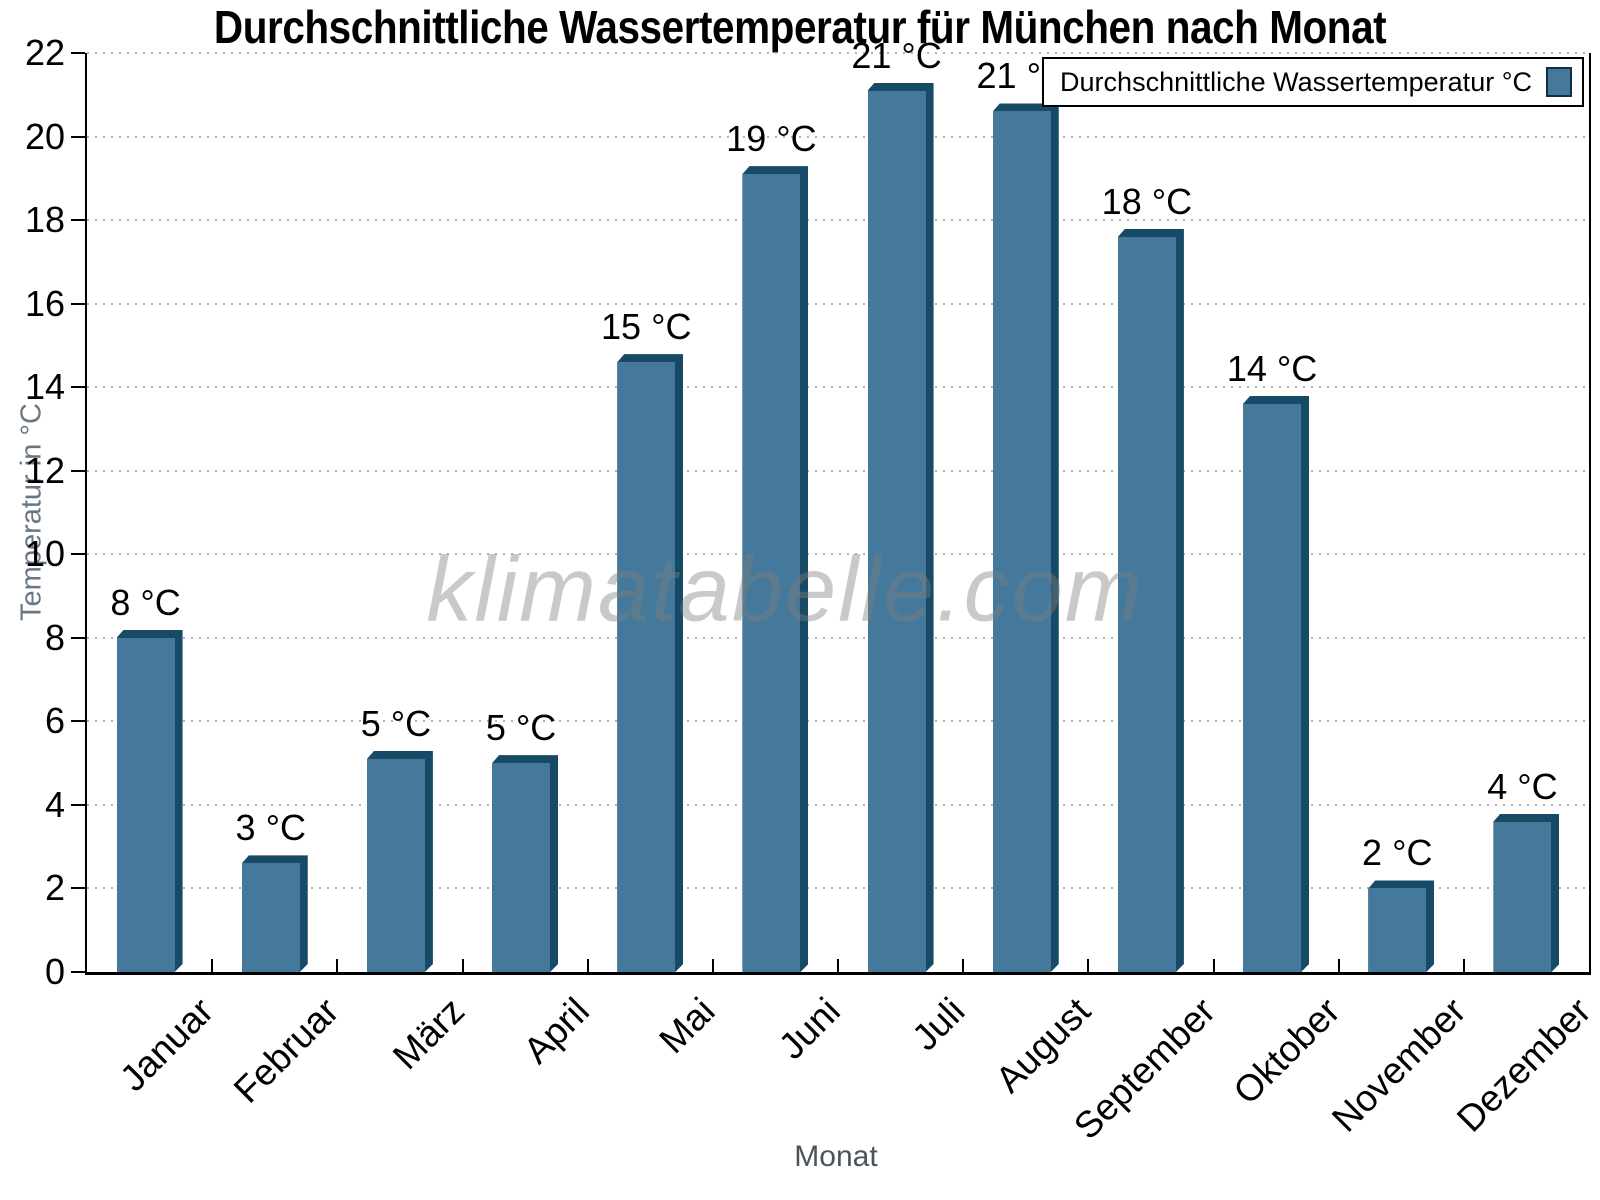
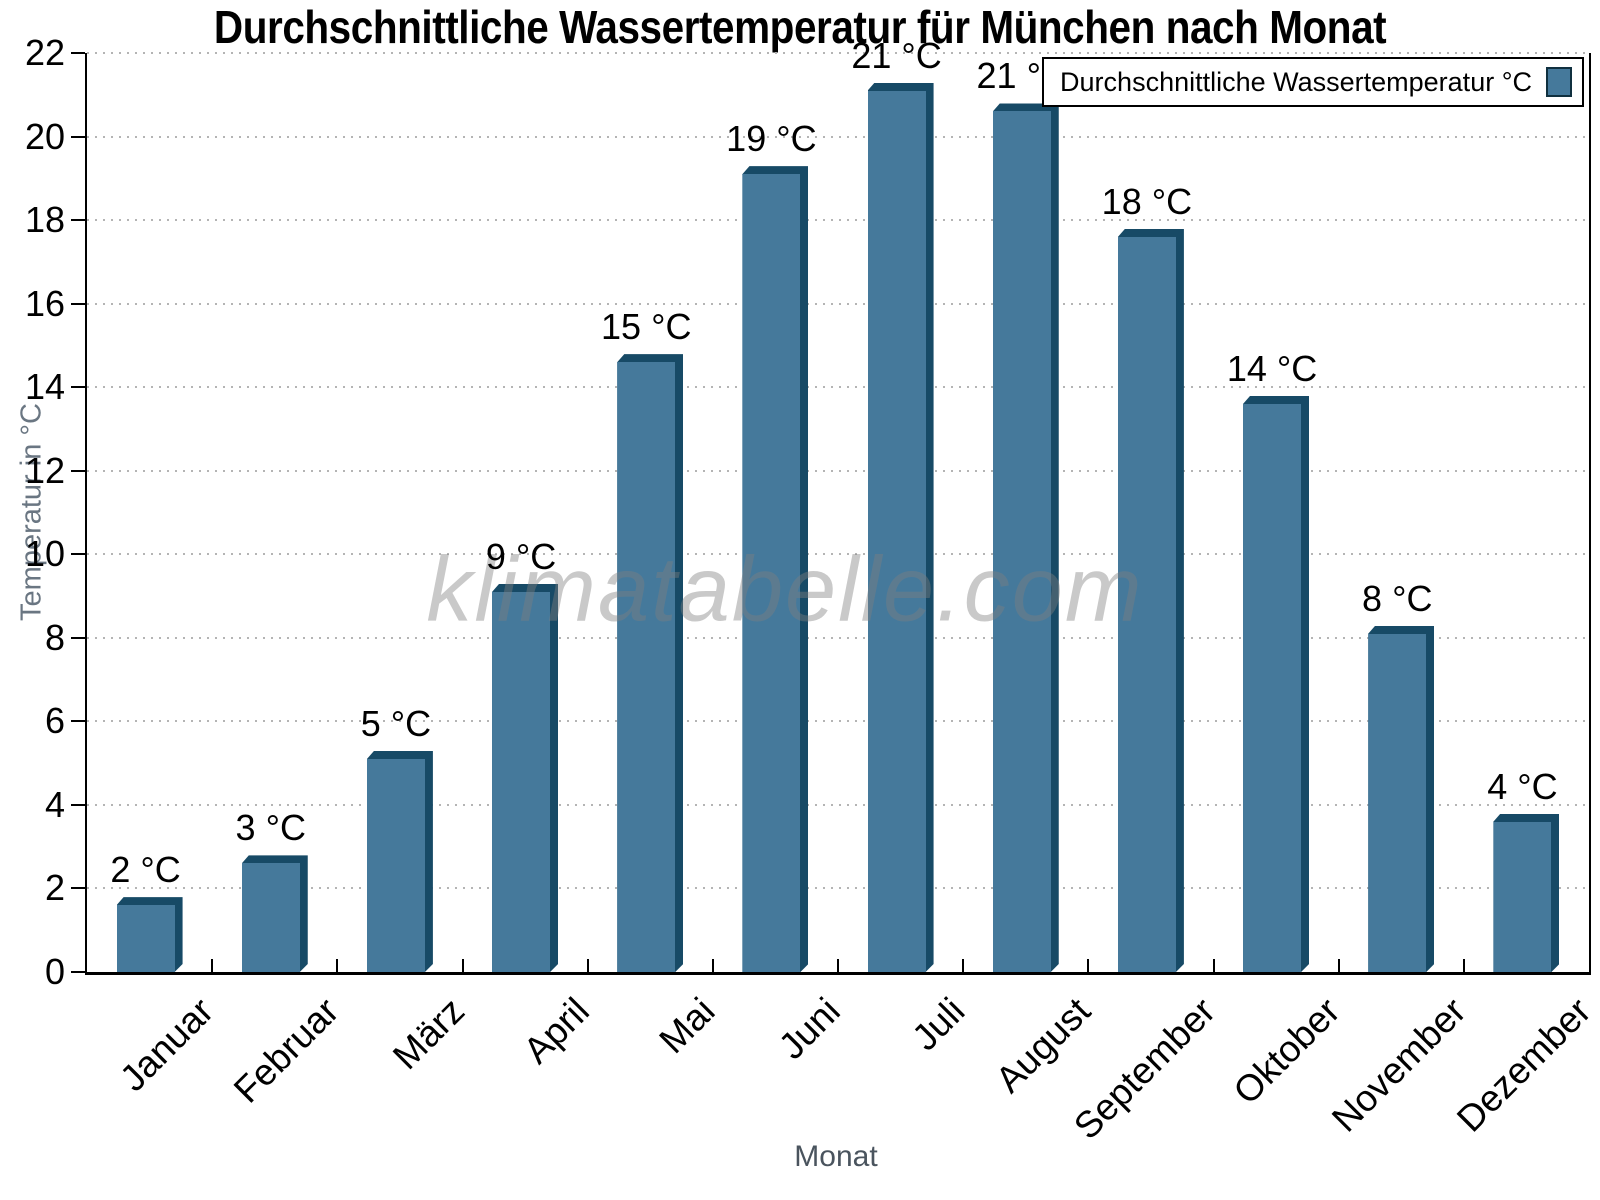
Januar: 8 -> 2
April: 5 -> 9
November: 2 -> 8
